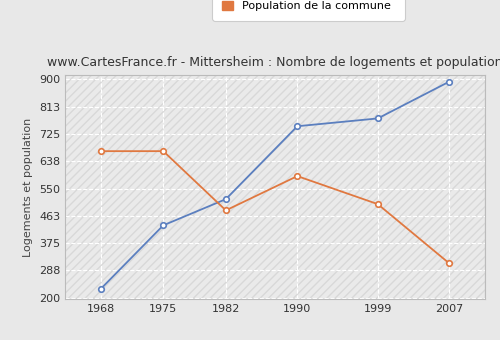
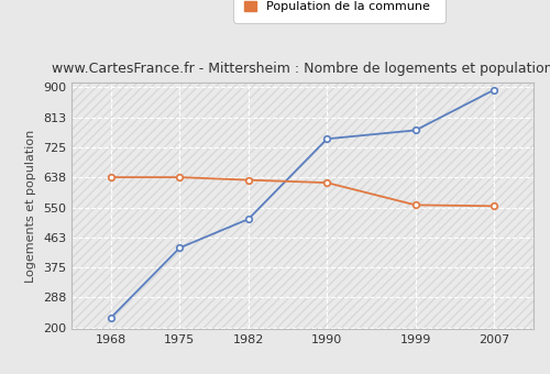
Population de la commune/1968: 670 -> 638
Population de la commune/1975: 670 -> 638
Population de la commune/1982: 480 -> 630
Population de la commune/1990: 590 -> 622
Population de la commune/1999: 500 -> 557
Population de la commune/2007: 310 -> 554
